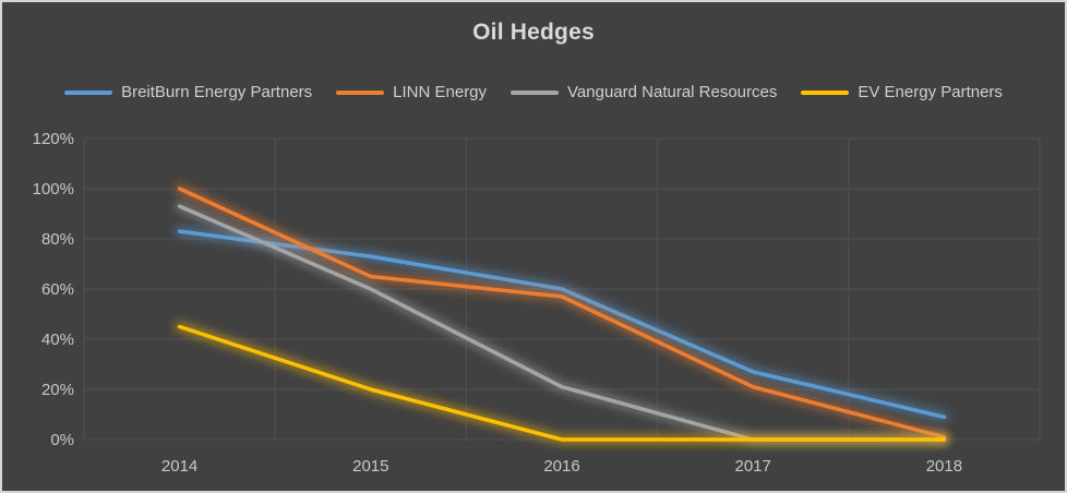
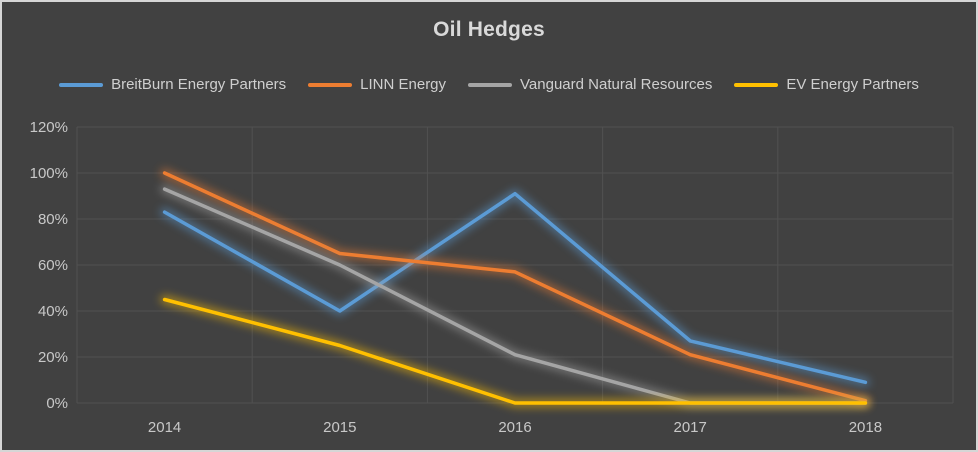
BreitBurn Energy Partners/2015: 73% -> 40%
EV Energy Partners/2015: 20% -> 25%
BreitBurn Energy Partners/2016: 60% -> 91%
